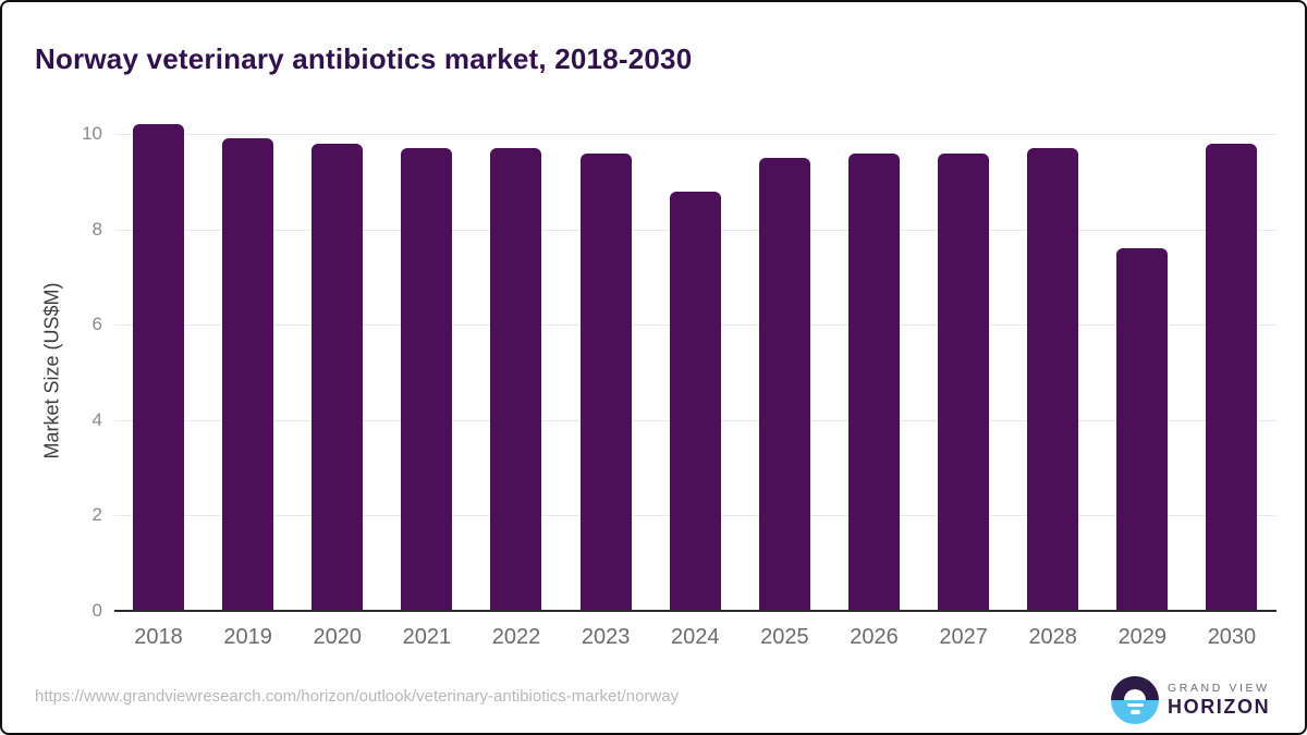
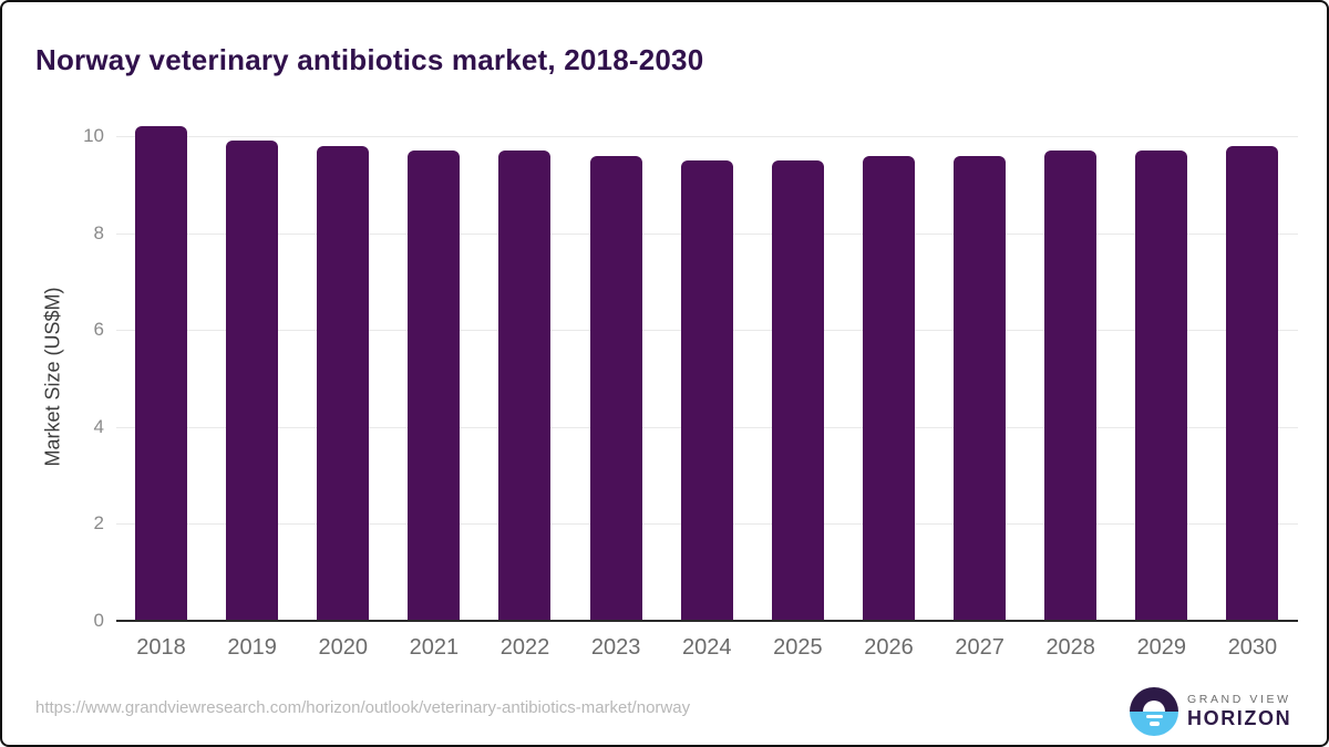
2024: 8.8 -> 9.5
2029: 7.6 -> 9.7
